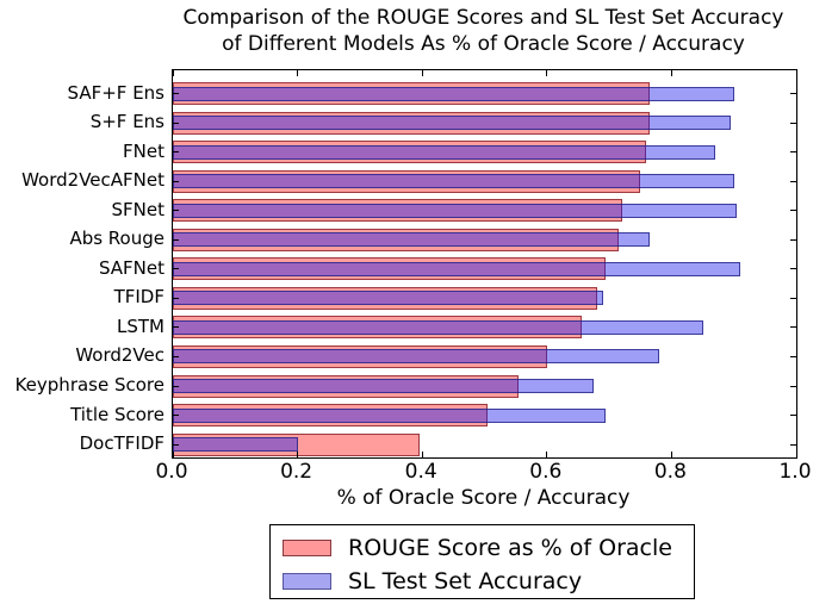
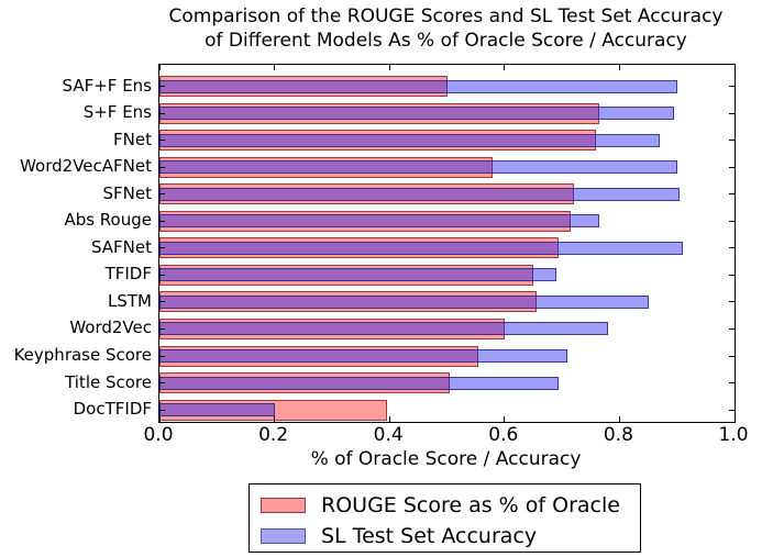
ROUGE Score as % of Oracle/SAF+F Ens: 0.77 -> 0.50
ROUGE Score as % of Oracle/Word2VecAFNet: 0.75 -> 0.58
ROUGE Score as % of Oracle/TFIDF: 0.68 -> 0.65
SL Test Set Accuracy/Keyphrase Score: 0.68 -> 0.71
